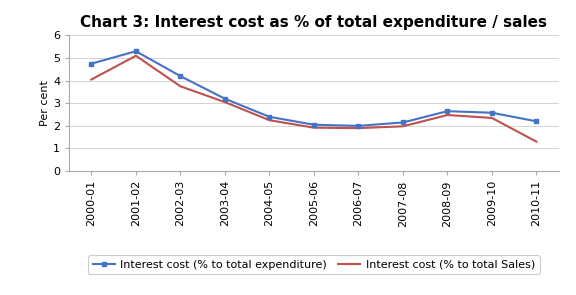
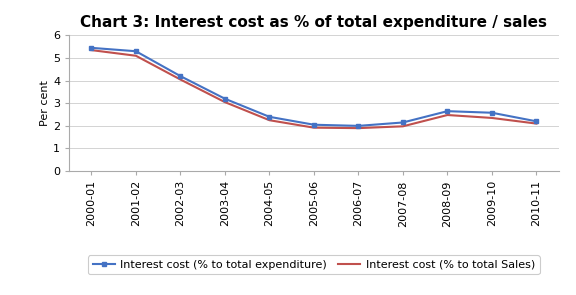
Interest cost (% to total expenditure)/2000-01: 4.75 -> 5.45
Interest cost (% to total Sales)/2000-01: 4.05 -> 5.35
Interest cost (% to total Sales)/2002-03: 3.75 -> 4.05
Interest cost (% to total Sales)/2010-11: 1.30 -> 2.10
